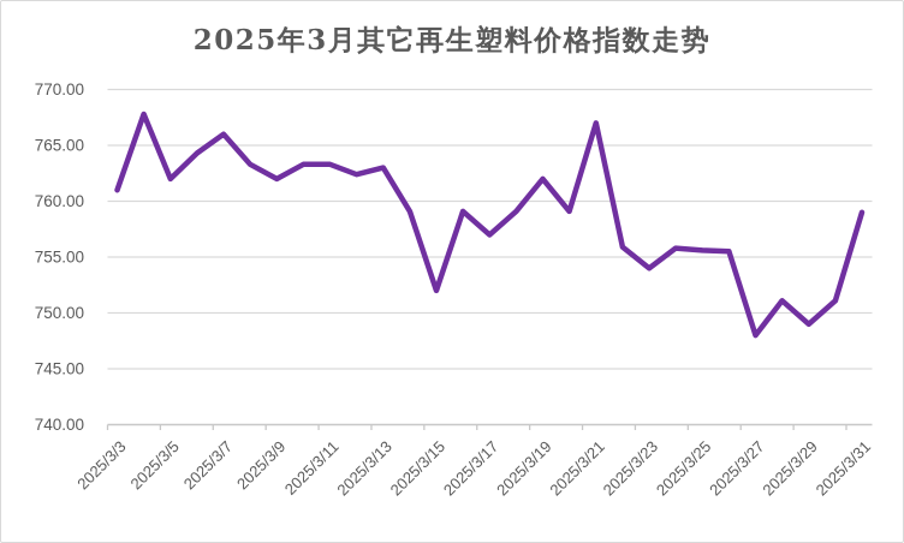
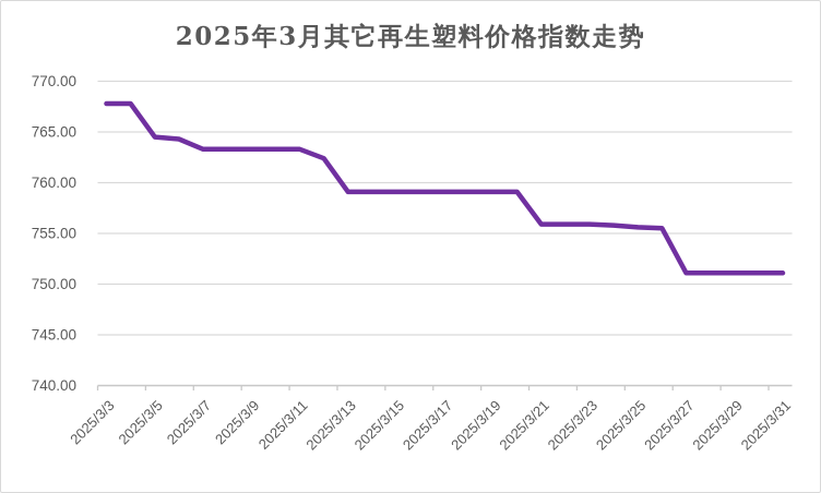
2025/3/3: 761 -> 768
2025/3/5: 762 -> 764
2025/3/7: 766 -> 763
2025/3/9: 762 -> 763
2025/3/13: 763 -> 759
2025/3/15: 752 -> 759
2025/3/17: 757 -> 759
2025/3/19: 762 -> 759
2025/3/21: 767 -> 756
2025/3/23: 754 -> 756
2025/3/27: 748 -> 751
2025/3/29: 749 -> 751
2025/3/31: 759 -> 751
